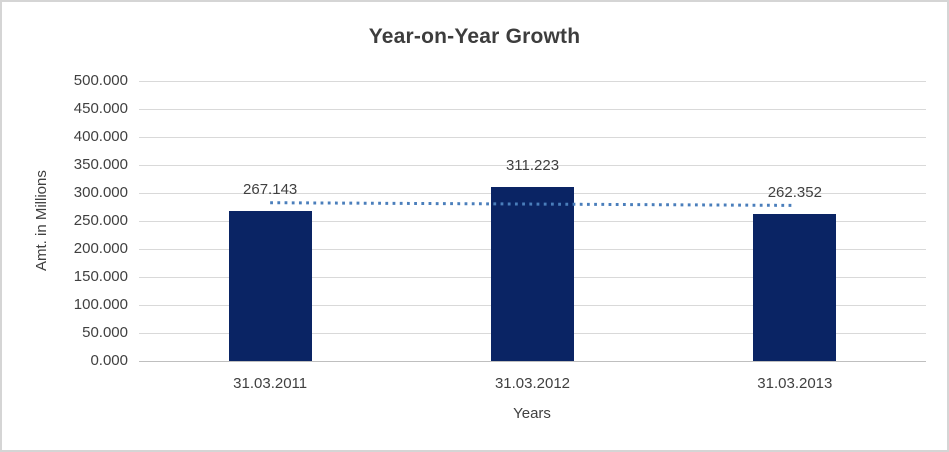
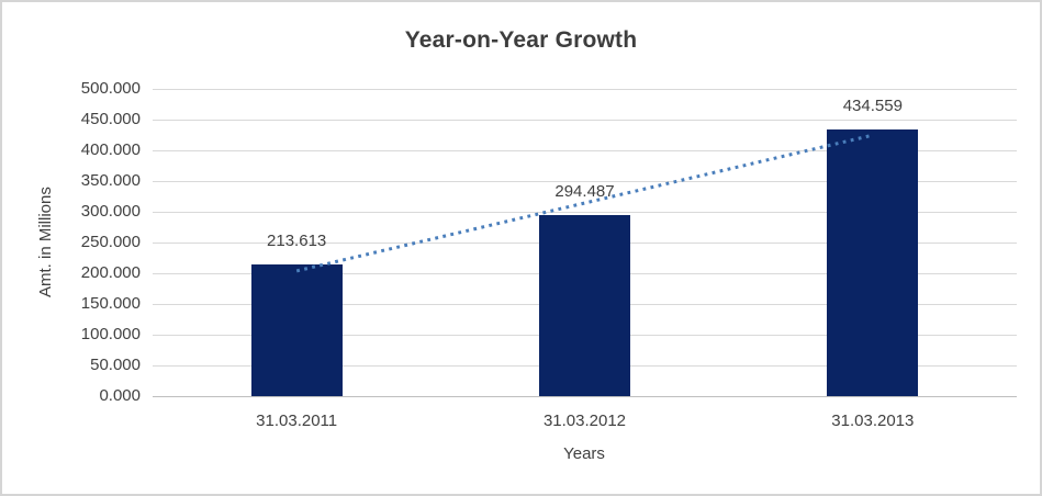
31.03.2011: 267.143 -> 213.613
31.03.2012: 311.223 -> 294.487
31.03.2013: 262.352 -> 434.559
